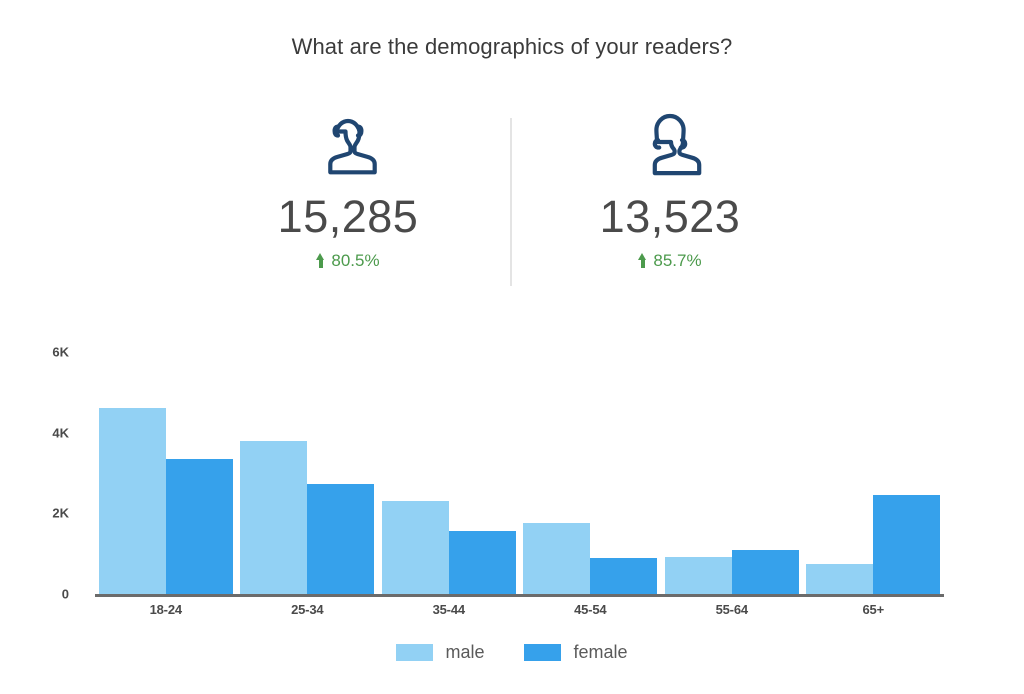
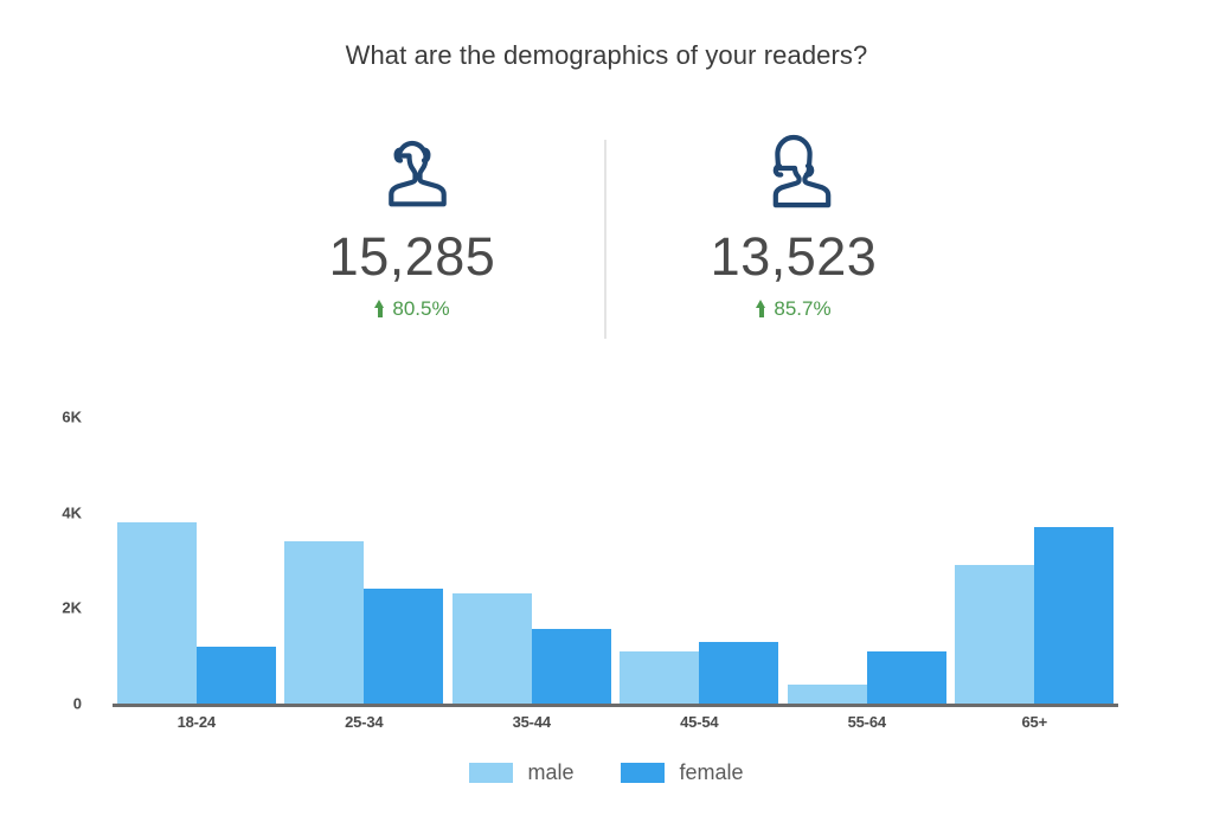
male/18-24: 4.6K -> 3.8K
female/18-24: 3.4K -> 1.2K
male/25-34: 3.8K -> 3.4K
female/25-34: 2.7K -> 2.4K
male/45-54: 1.8K -> 1.1K
female/45-54: 0.9K -> 1.3K
male/55-64: 0.9K -> 0.4K
male/65+: 0.8K -> 2.9K
female/65+: 2.4K -> 3.7K
